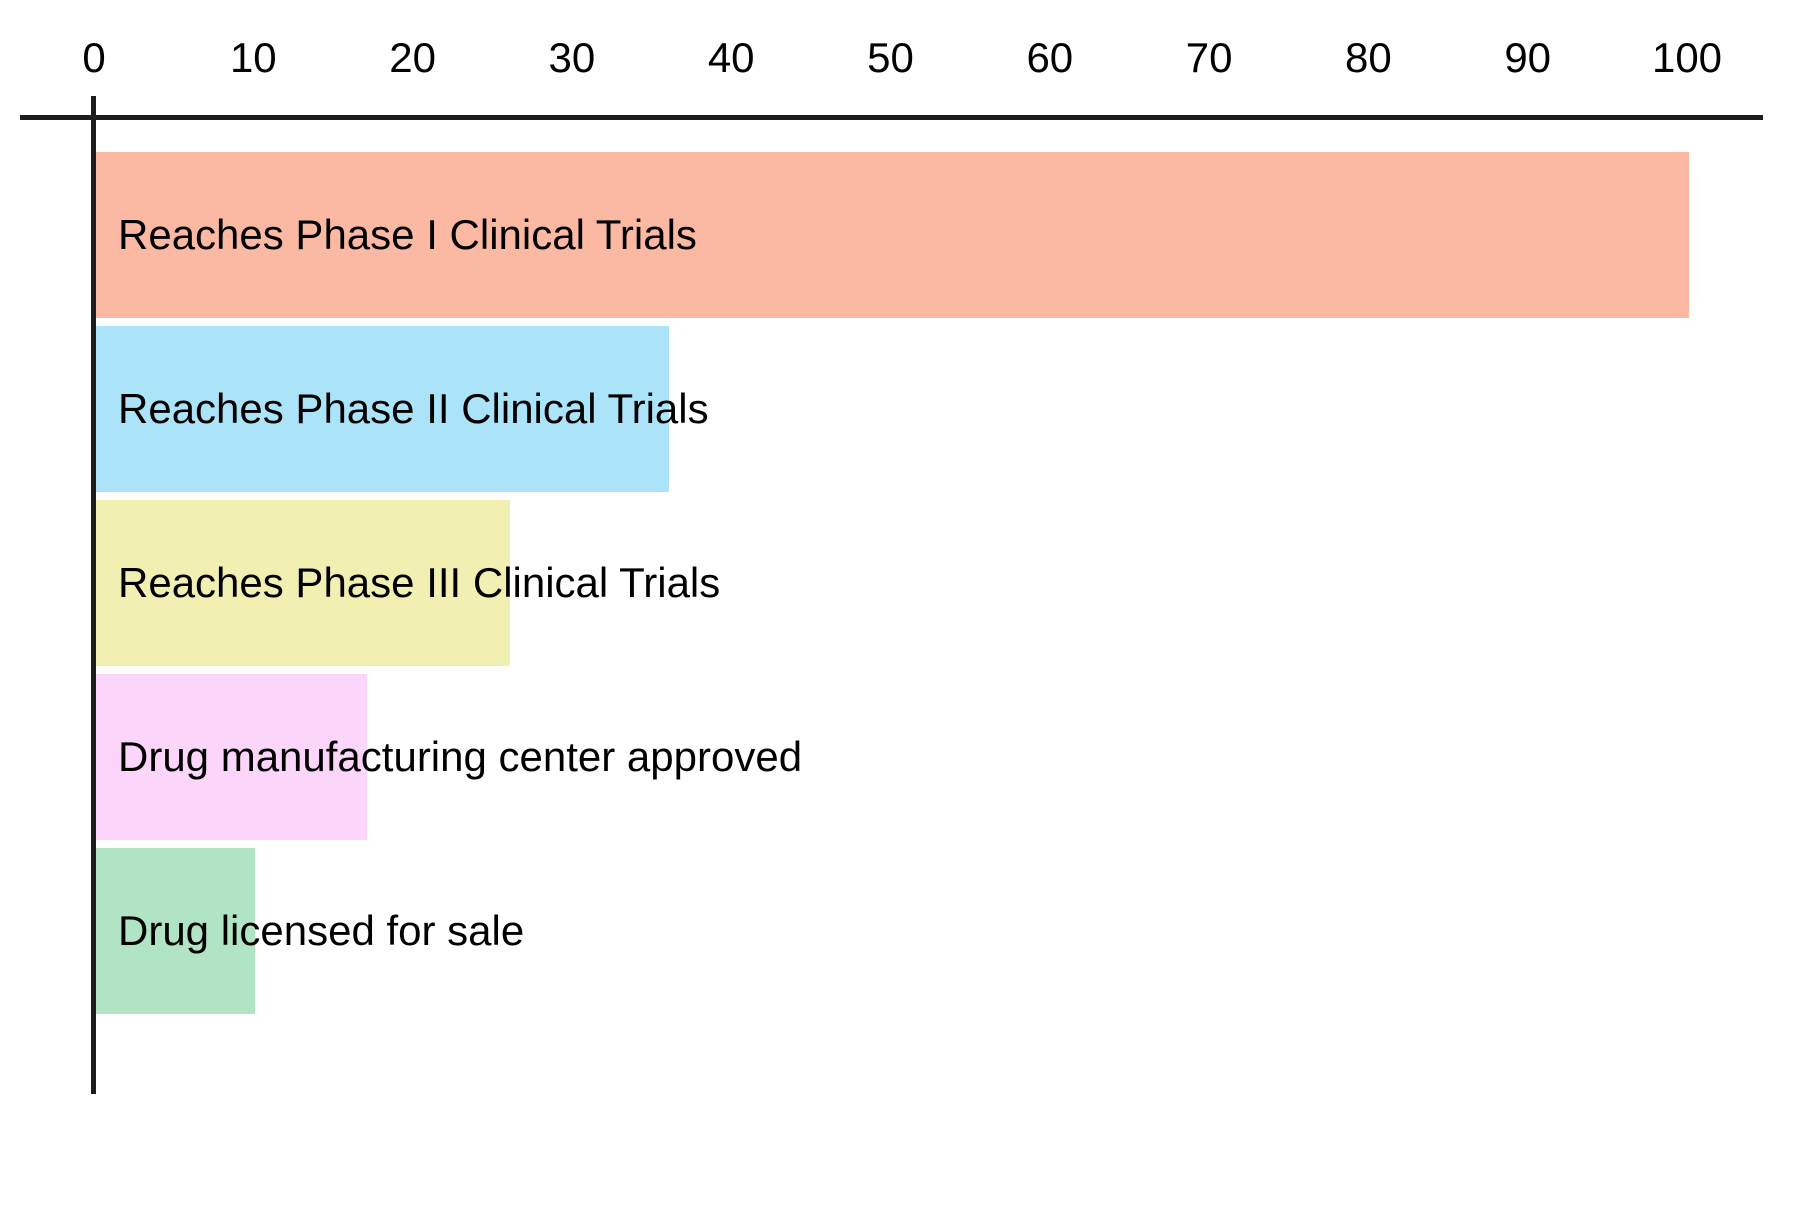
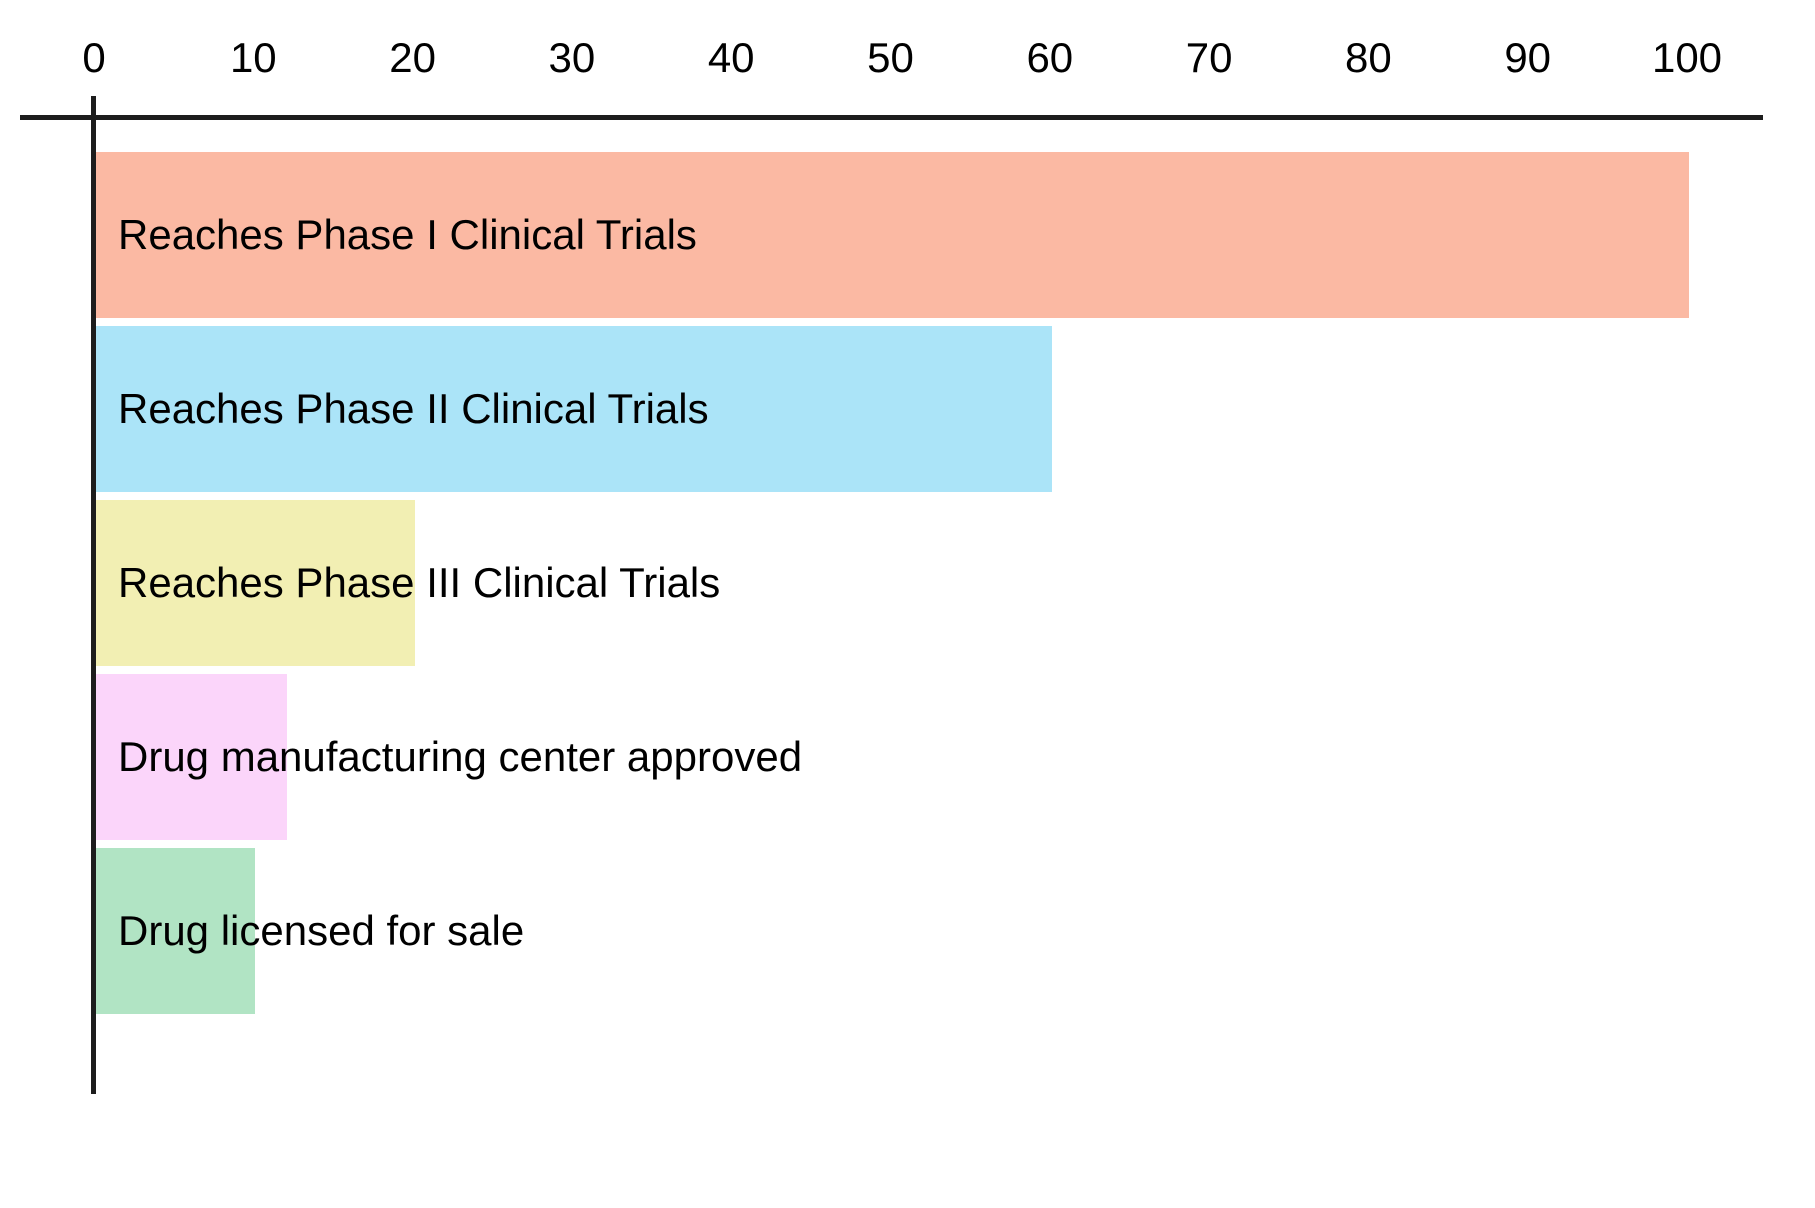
Reaches Phase II Clinical Trials: 36 -> 60
Reaches Phase III Clinical Trials: 26 -> 20
Drug manufacturing center approved: 17 -> 12
